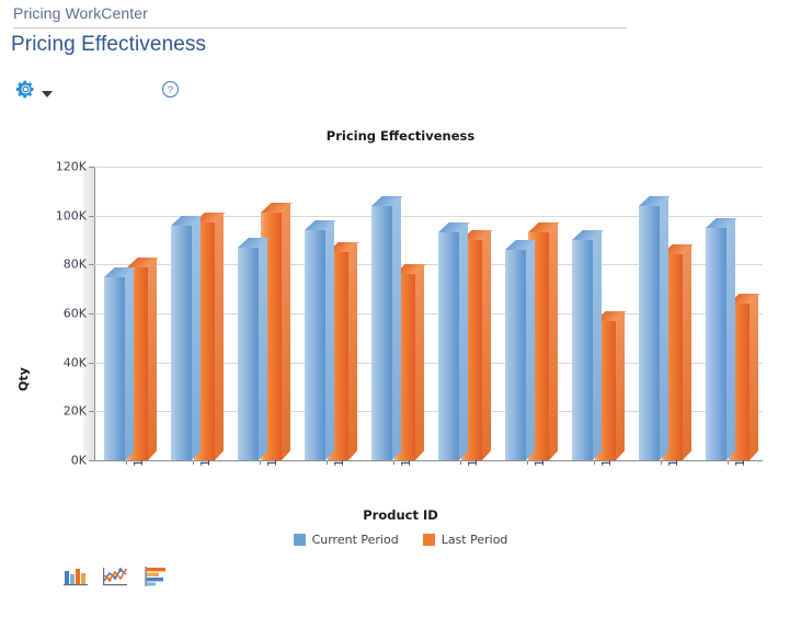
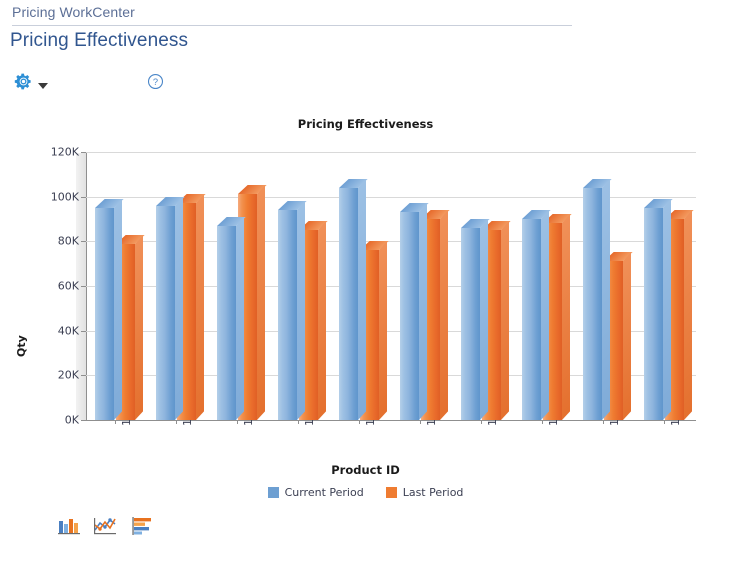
Current Period/10000: 75K -> 95K
Last Period/10007: 93K -> 85K
Last Period/10008: 57K -> 88K
Last Period/10009: 84K -> 71K
Last Period/10010: 64K -> 90K
